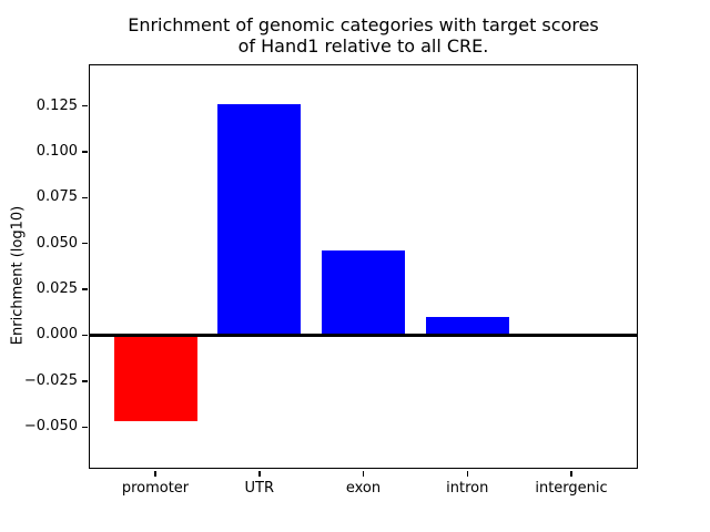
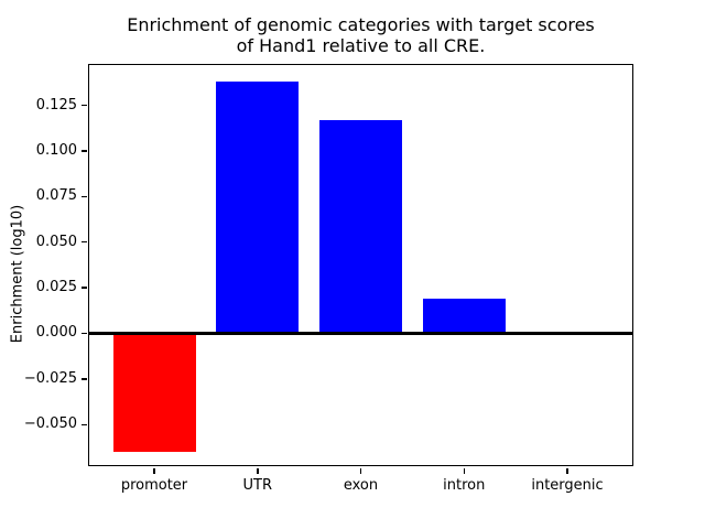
promoter: -0.047 -> -0.065
UTR: 0.126 -> 0.138
exon: 0.046 -> 0.117
intron: 0.010 -> 0.019
